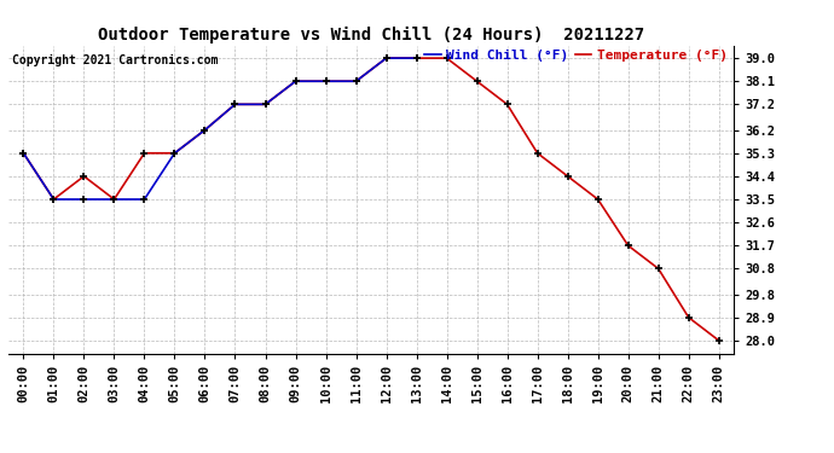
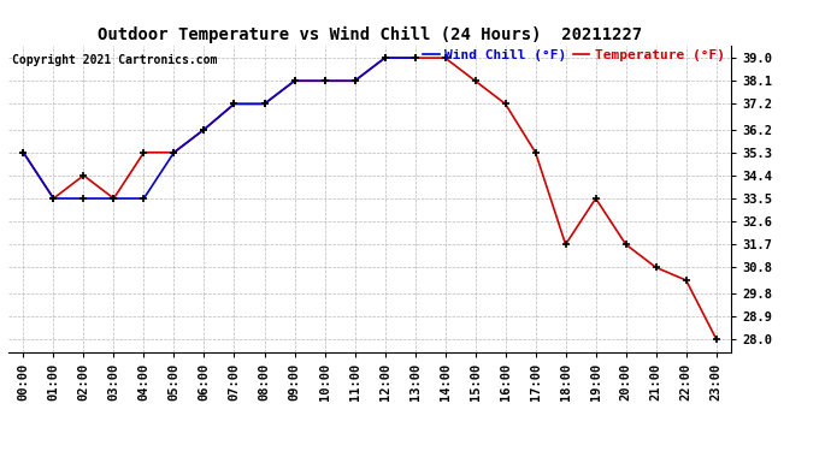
Temperature (°F)/18:00: 34.4 -> 31.7
Temperature (°F)/22:00: 28.9 -> 30.3
